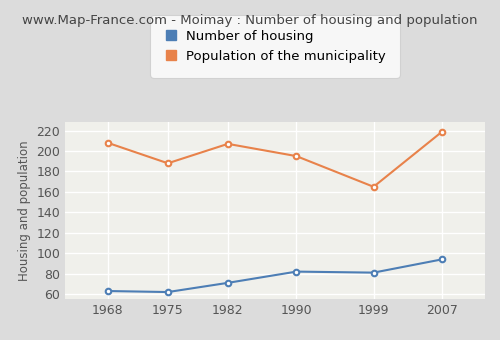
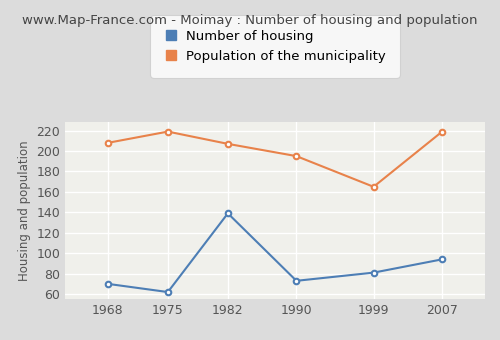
Number of housing/1968: 63 -> 70
Population of the municipality/1975: 188 -> 219
Number of housing/1982: 71 -> 139
Number of housing/1990: 82 -> 73
